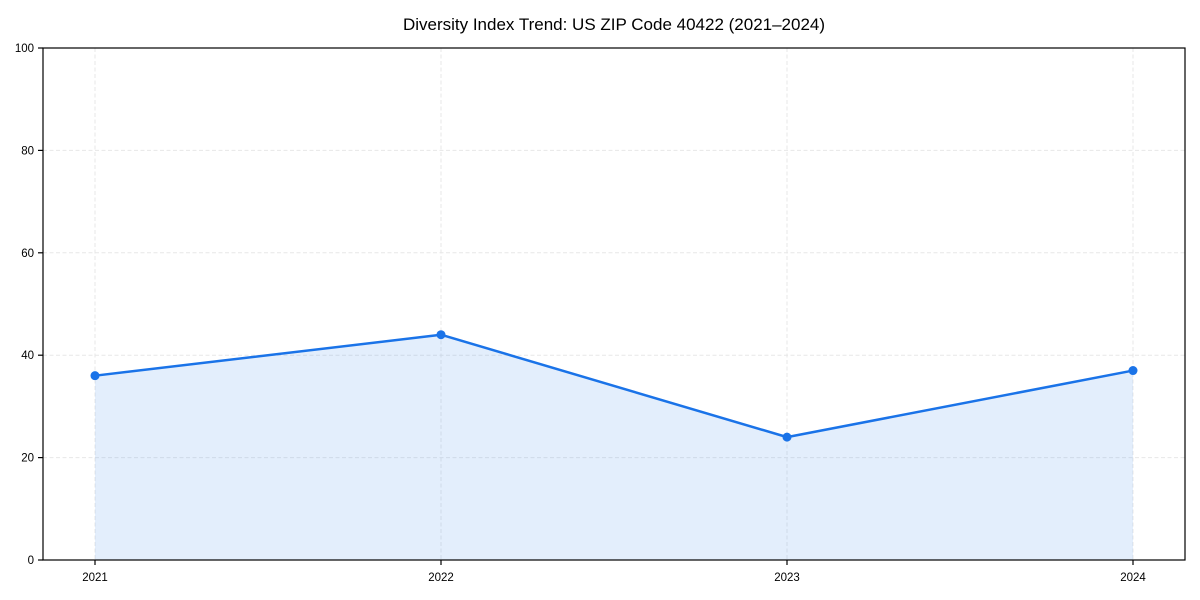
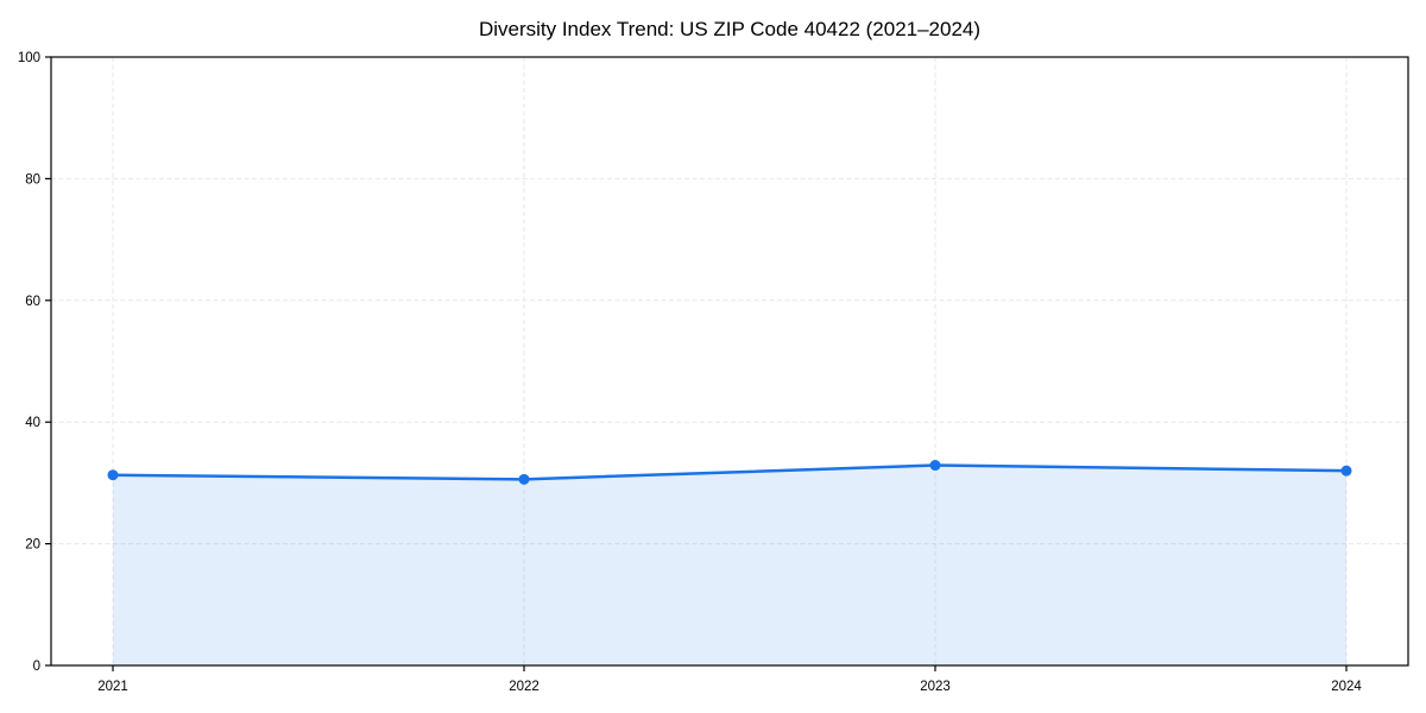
2021: 36 -> 31
2022: 44 -> 31
2023: 24 -> 33
2024: 37 -> 32
